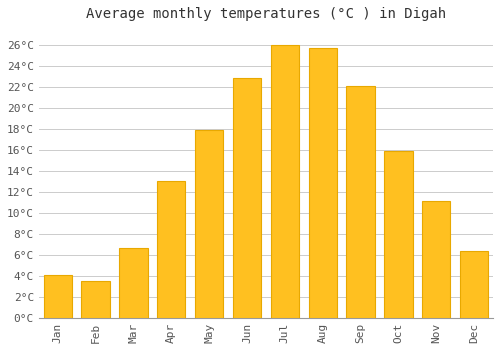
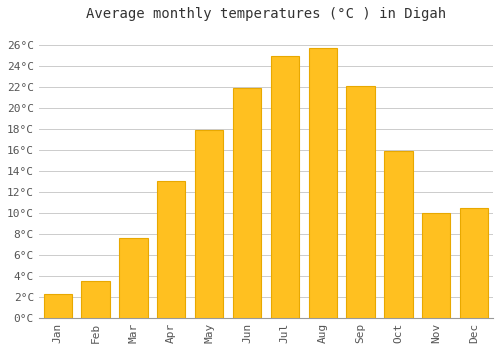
Jan: 4.1°C -> 2.3°C
Mar: 6.7°C -> 7.6°C
Jun: 22.8°C -> 21.9°C
Jul: 26.0°C -> 24.9°C
Nov: 11.1°C -> 10.0°C
Dec: 6.4°C -> 10.5°C
